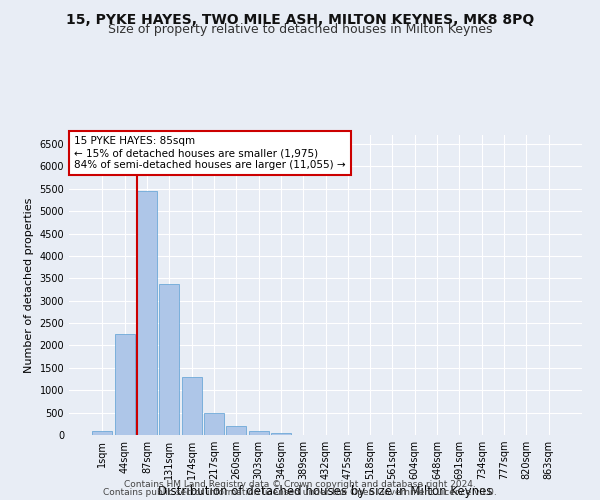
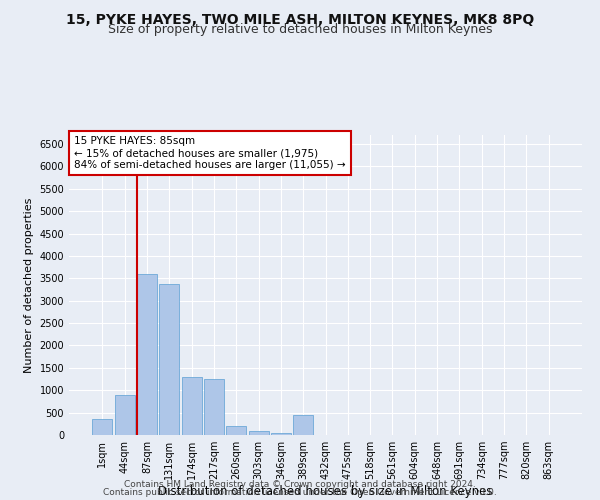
1sqm: 80 -> 350
44sqm: 2250 -> 900
87sqm: 5450 -> 3600
217sqm: 490 -> 1250
389sqm: 10 -> 450
